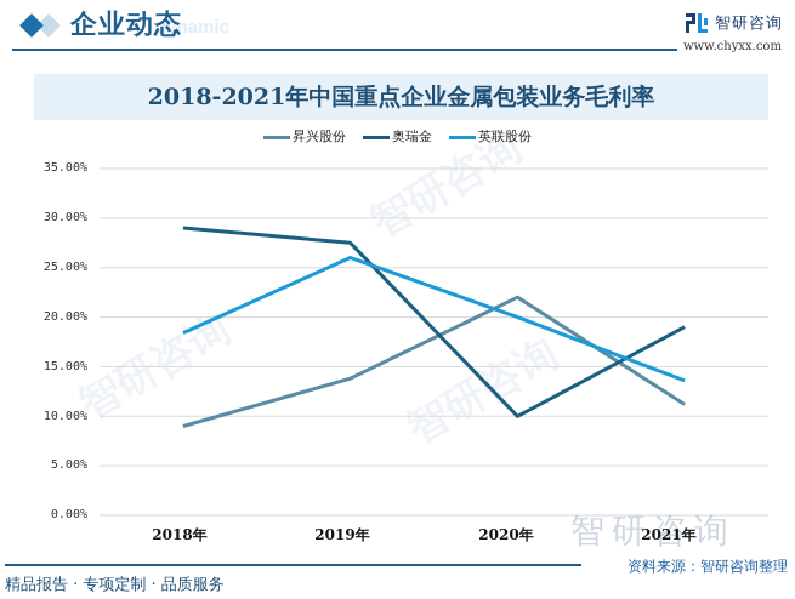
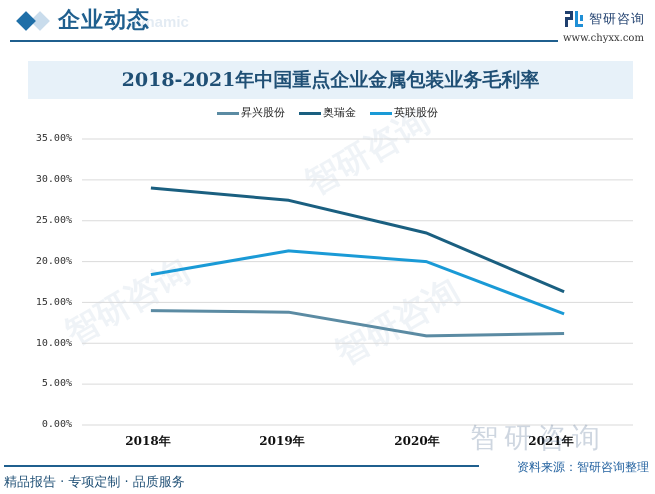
昇兴股份/2018年: 9% -> 14%
英联股份/2019年: 26% -> 21%
昇兴股份/2020年: 22% -> 11%
奥瑞金/2020年: 10% -> 24%
奥瑞金/2021年: 19% -> 16%
